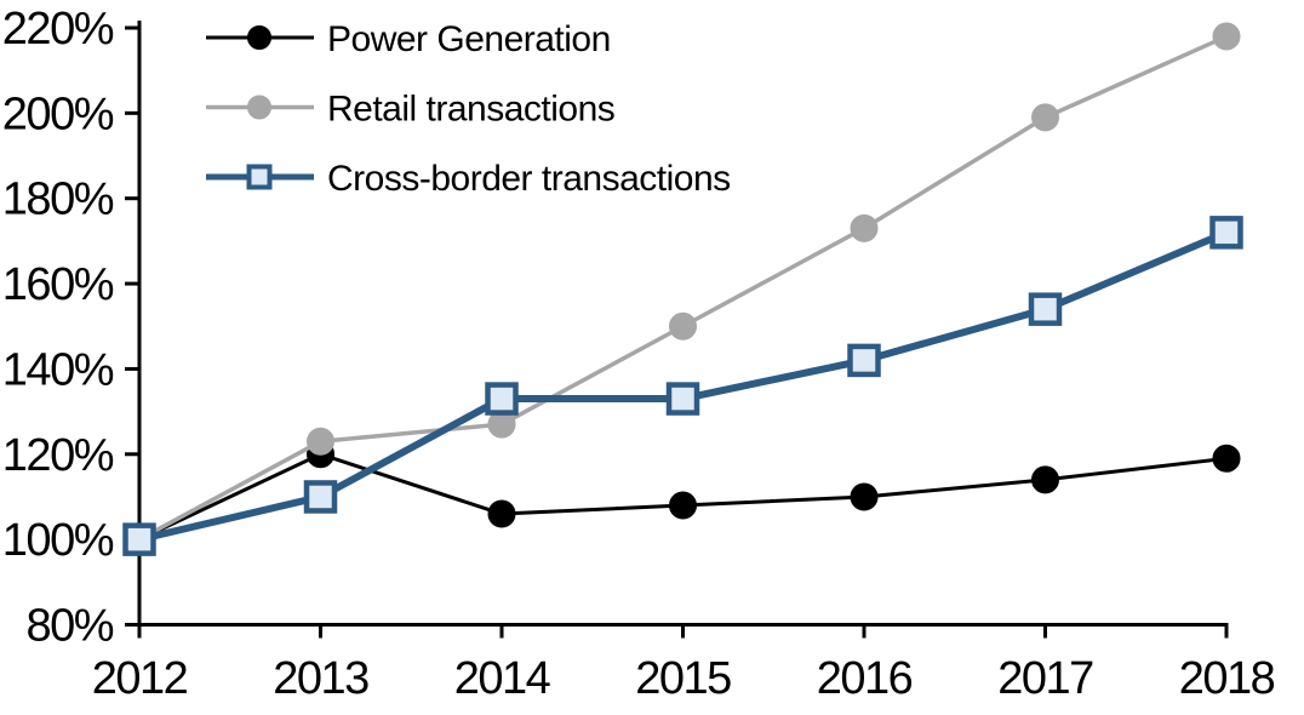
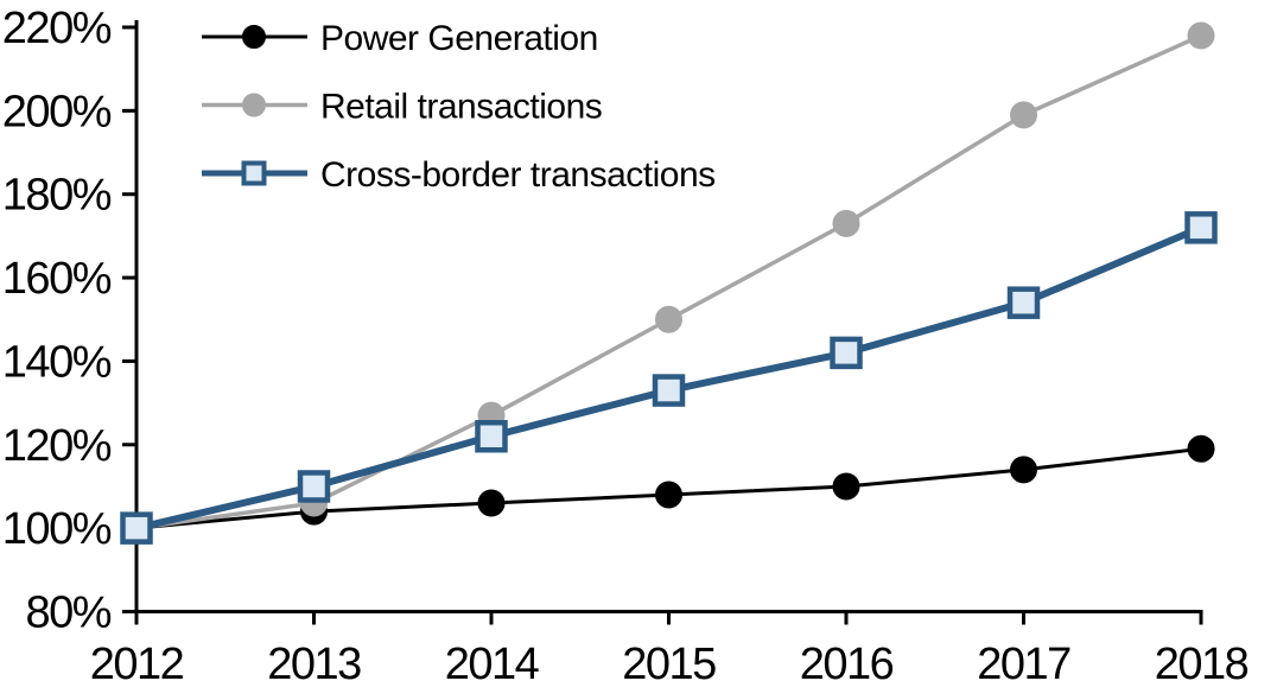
Power Generation/2013: 120% -> 104%
Retail transactions/2013: 123% -> 106%
Cross-border transactions/2014: 133% -> 122%
